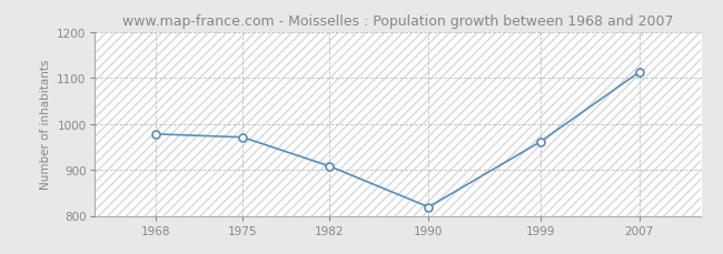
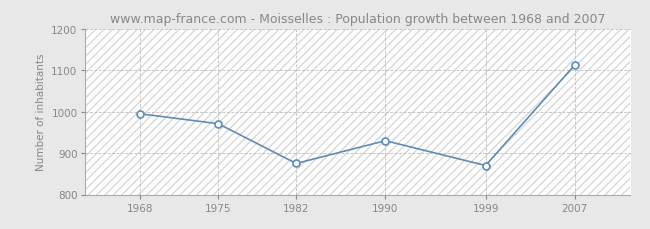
1968: 978 -> 995
1982: 908 -> 875
1990: 819 -> 930
1999: 961 -> 870
